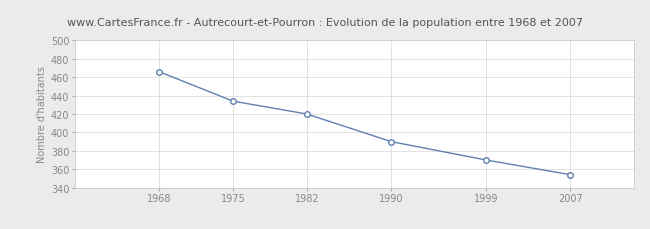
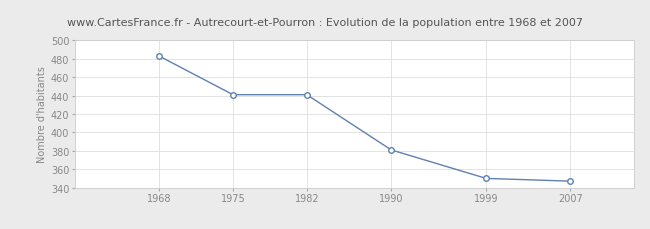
1968: 466 -> 483
1975: 434 -> 441
1982: 420 -> 441
1990: 390 -> 381
1999: 370 -> 350
2007: 354 -> 347
